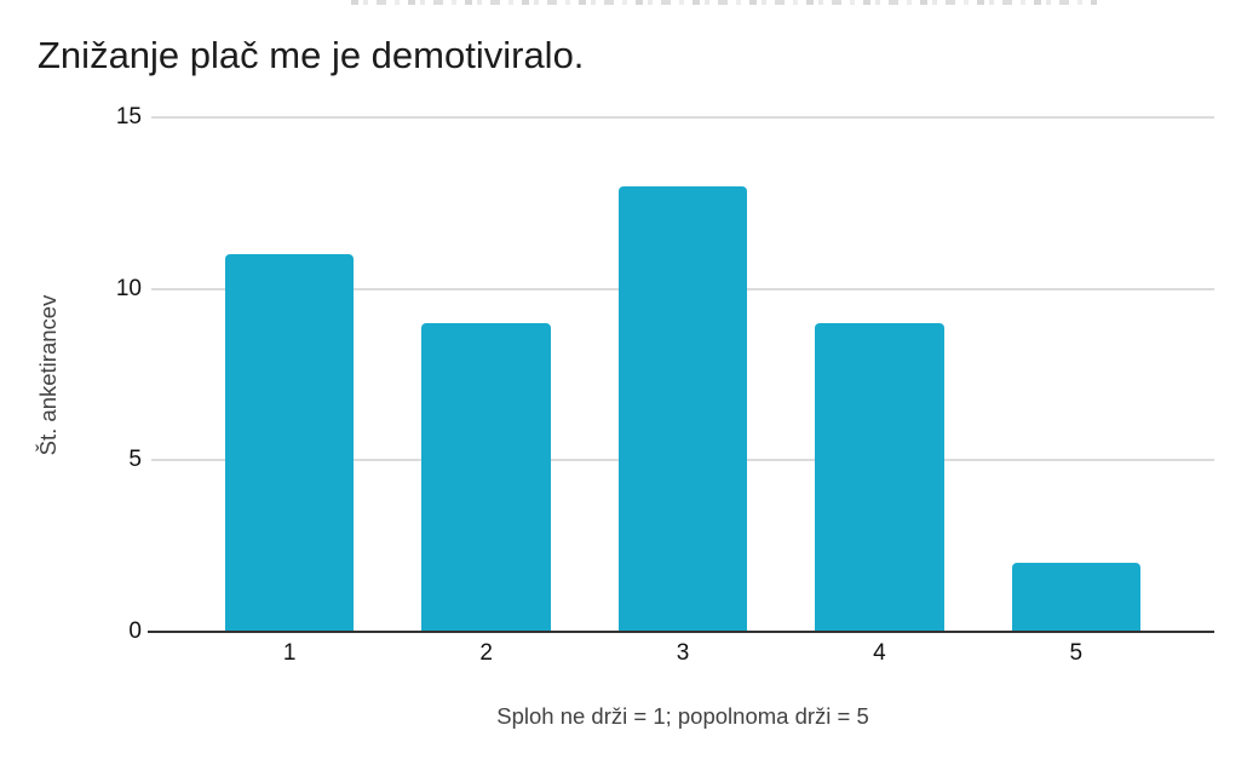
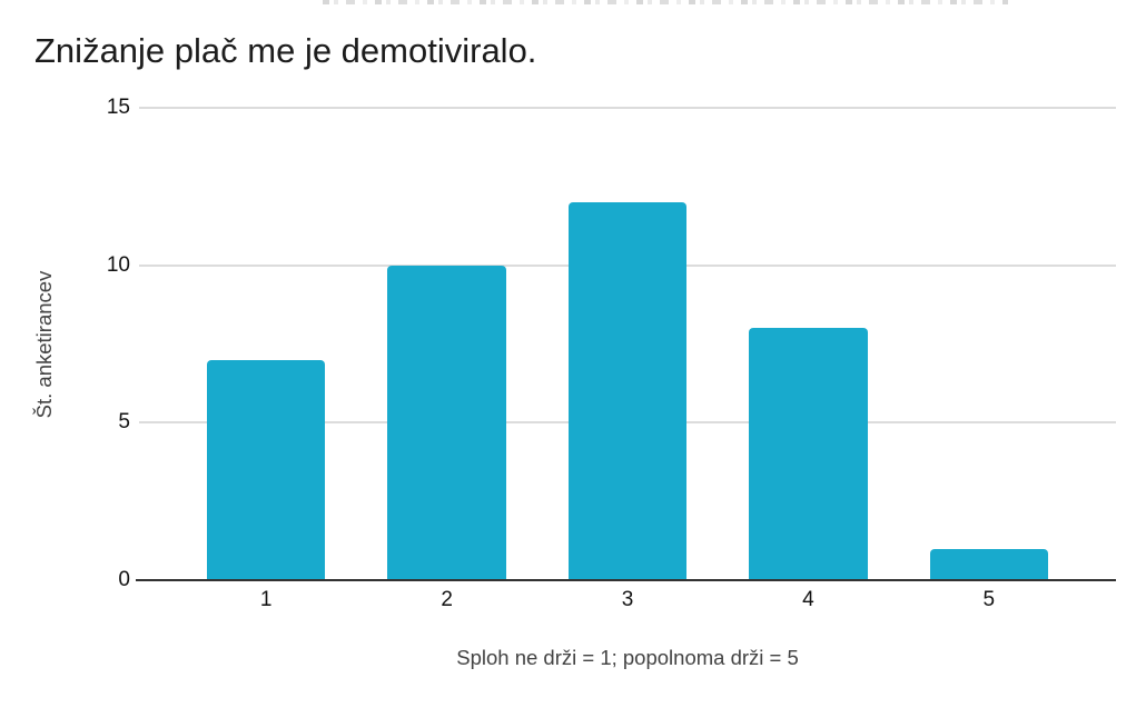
1: 11 -> 7
2: 9 -> 10
3: 13 -> 12
4: 9 -> 8
5: 2 -> 1
